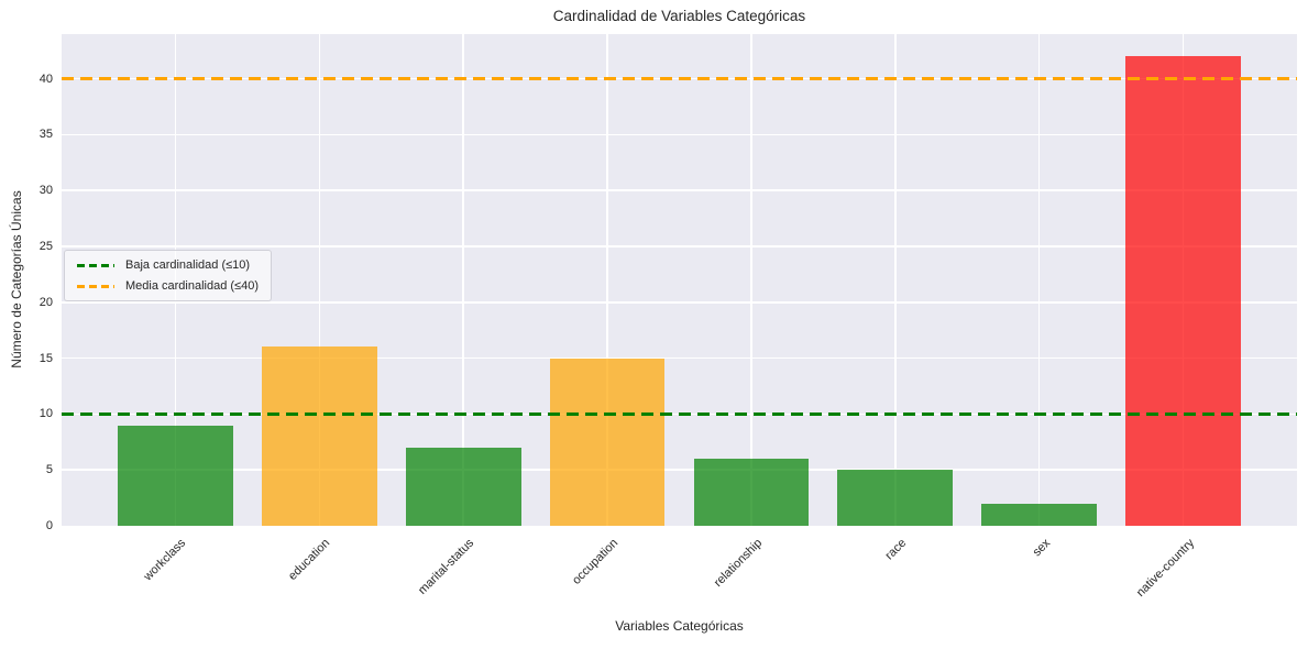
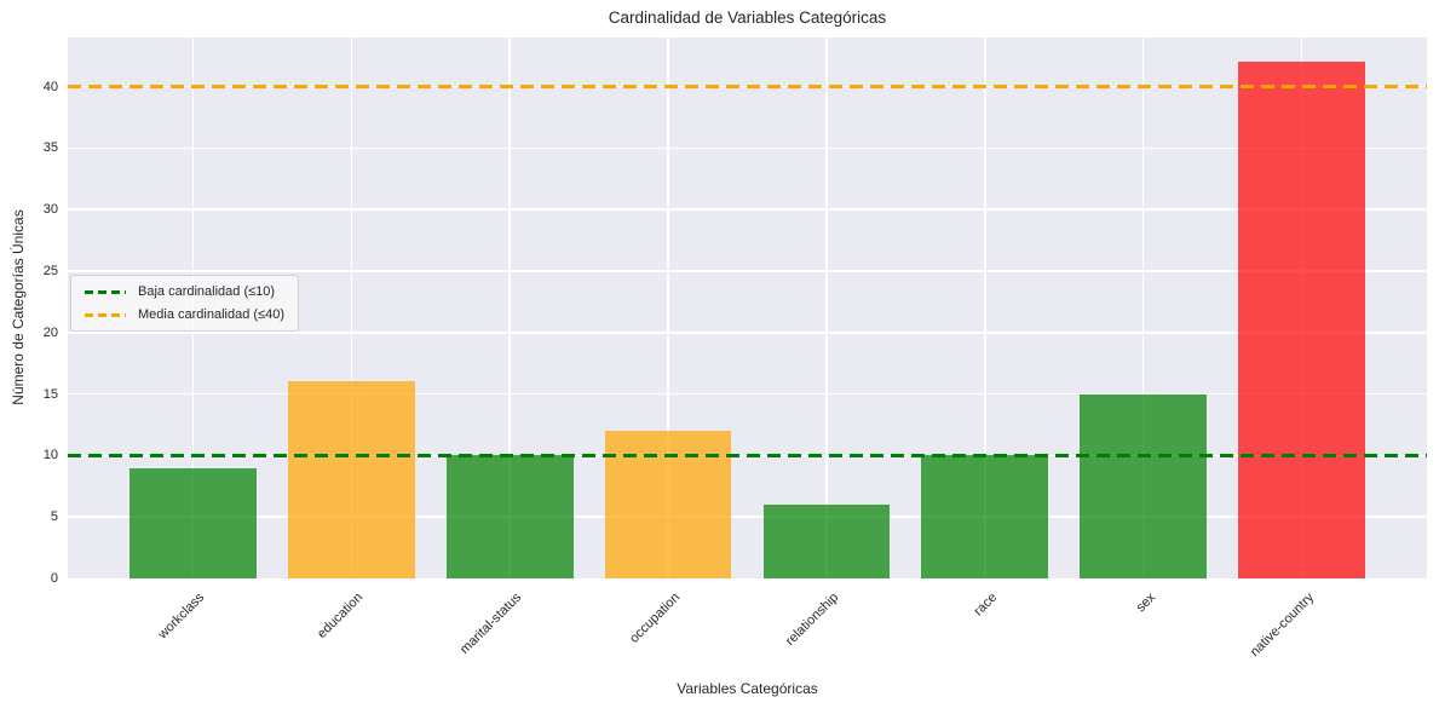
marital-status: 7 -> 10
occupation: 15 -> 12
race: 5 -> 10
sex: 2 -> 15
